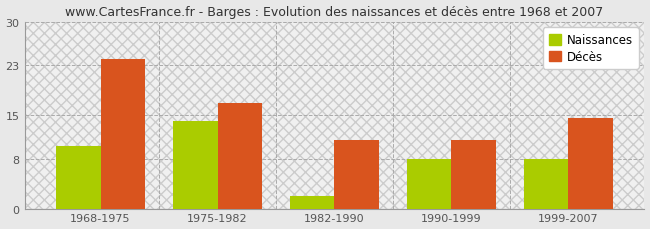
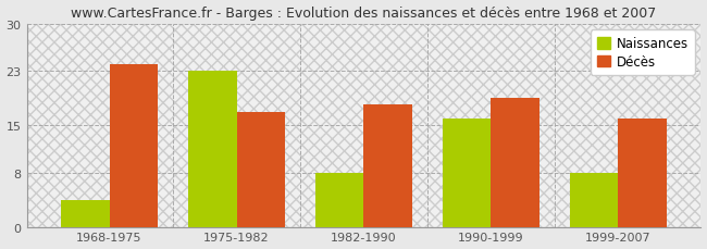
Naissances/1968-1975: 10 -> 4
Naissances/1975-1982: 14 -> 23
Naissances/1982-1990: 2 -> 8
Décès/1982-1990: 11.0 -> 18.0
Naissances/1990-1999: 8 -> 16
Décès/1990-1999: 11.0 -> 19.0
Décès/1999-2007: 14.5 -> 16.0
